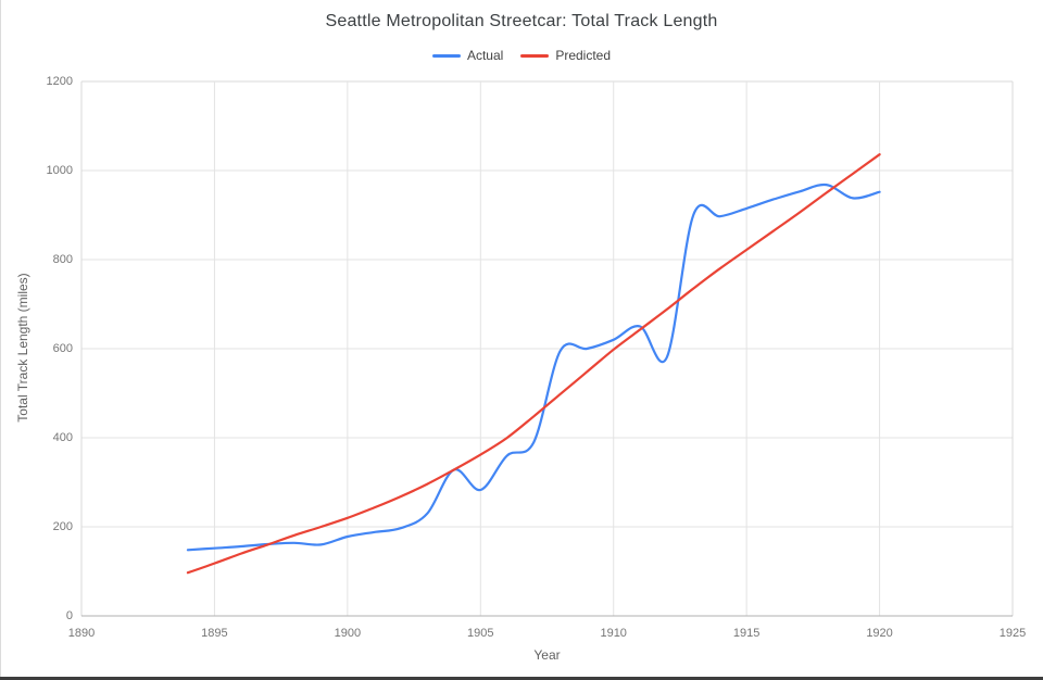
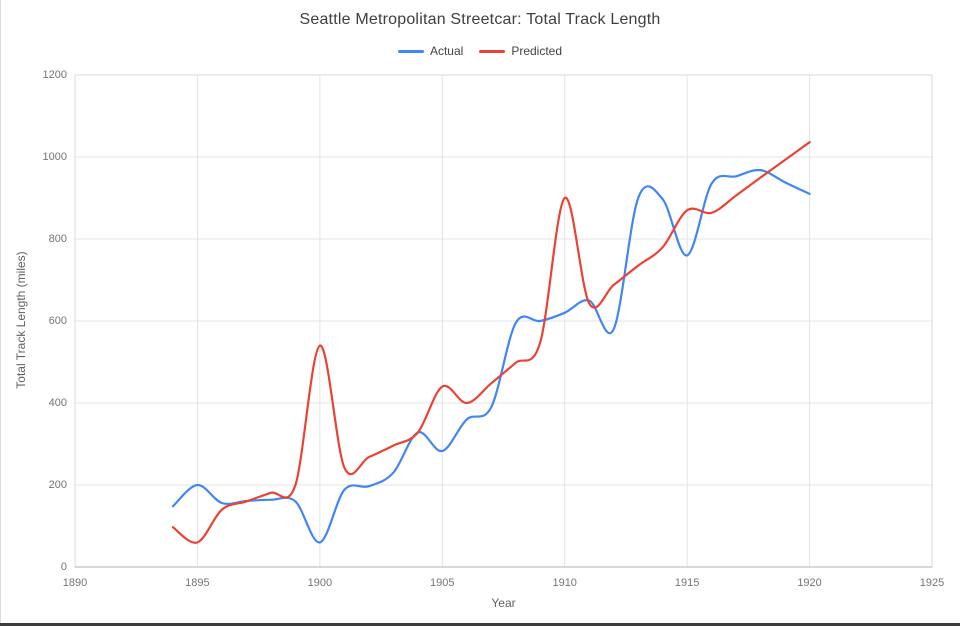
Actual/1895: 150 -> 200
Predicted/1895: 120 -> 60
Actual/1900: 180 -> 60
Predicted/1900: 220 -> 540
Predicted/1905: 360 -> 440
Predicted/1910: 600 -> 900
Actual/1915: 920 -> 760
Predicted/1915: 820 -> 870
Actual/1920: 950 -> 910
